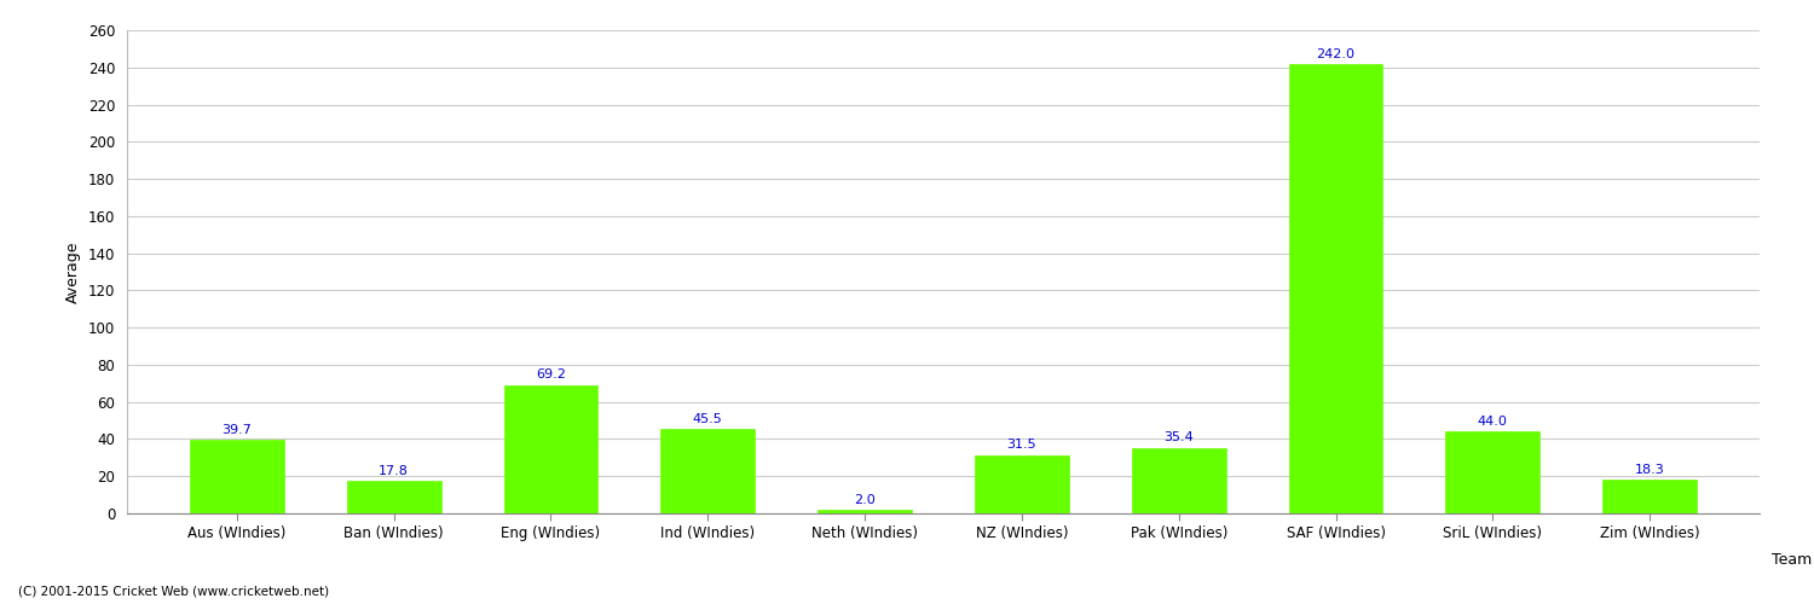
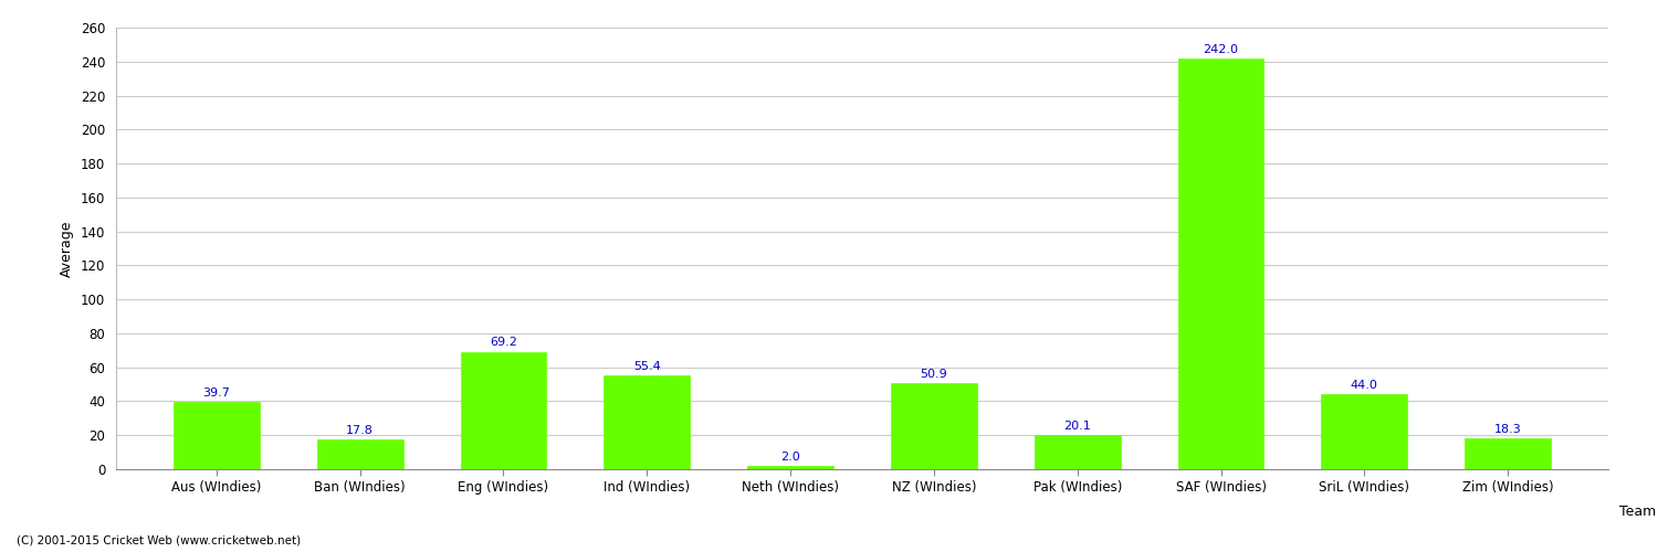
Ind (WIndies): 45.5 -> 55.4
NZ (WIndies): 31.5 -> 50.9
Pak (WIndies): 35.4 -> 20.1
